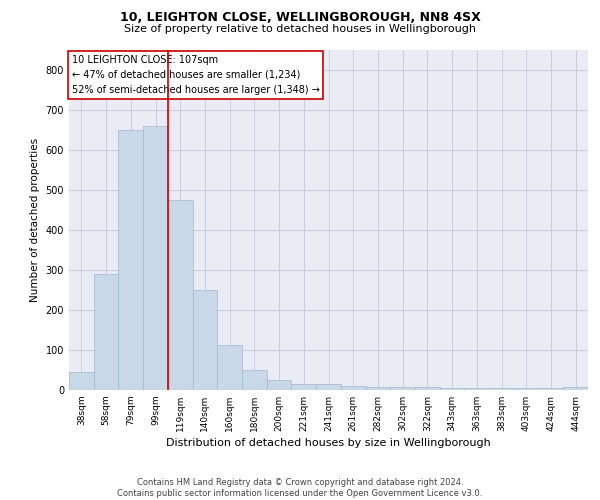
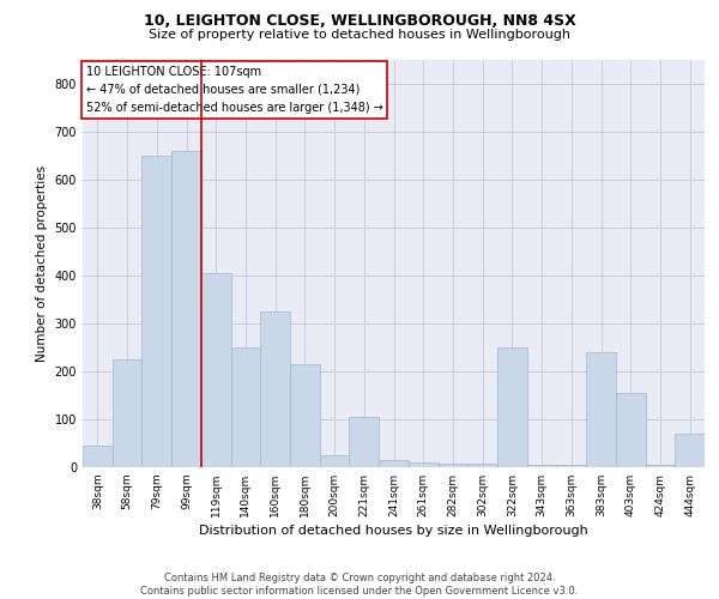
58sqm: 290 -> 225
119sqm: 475 -> 405
160sqm: 112 -> 325
180sqm: 50 -> 215
221sqm: 15 -> 105
322sqm: 8 -> 250
383sqm: 5 -> 240
403sqm: 5 -> 155
444sqm: 8 -> 70
